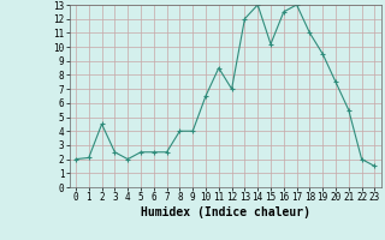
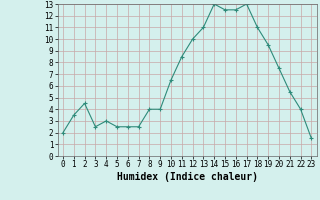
1: 2.1 -> 3.5
4: 2.0 -> 3.0
12: 7.0 -> 10.0
13: 12.0 -> 11.0
15: 10.2 -> 12.5
22: 2.0 -> 4.0
